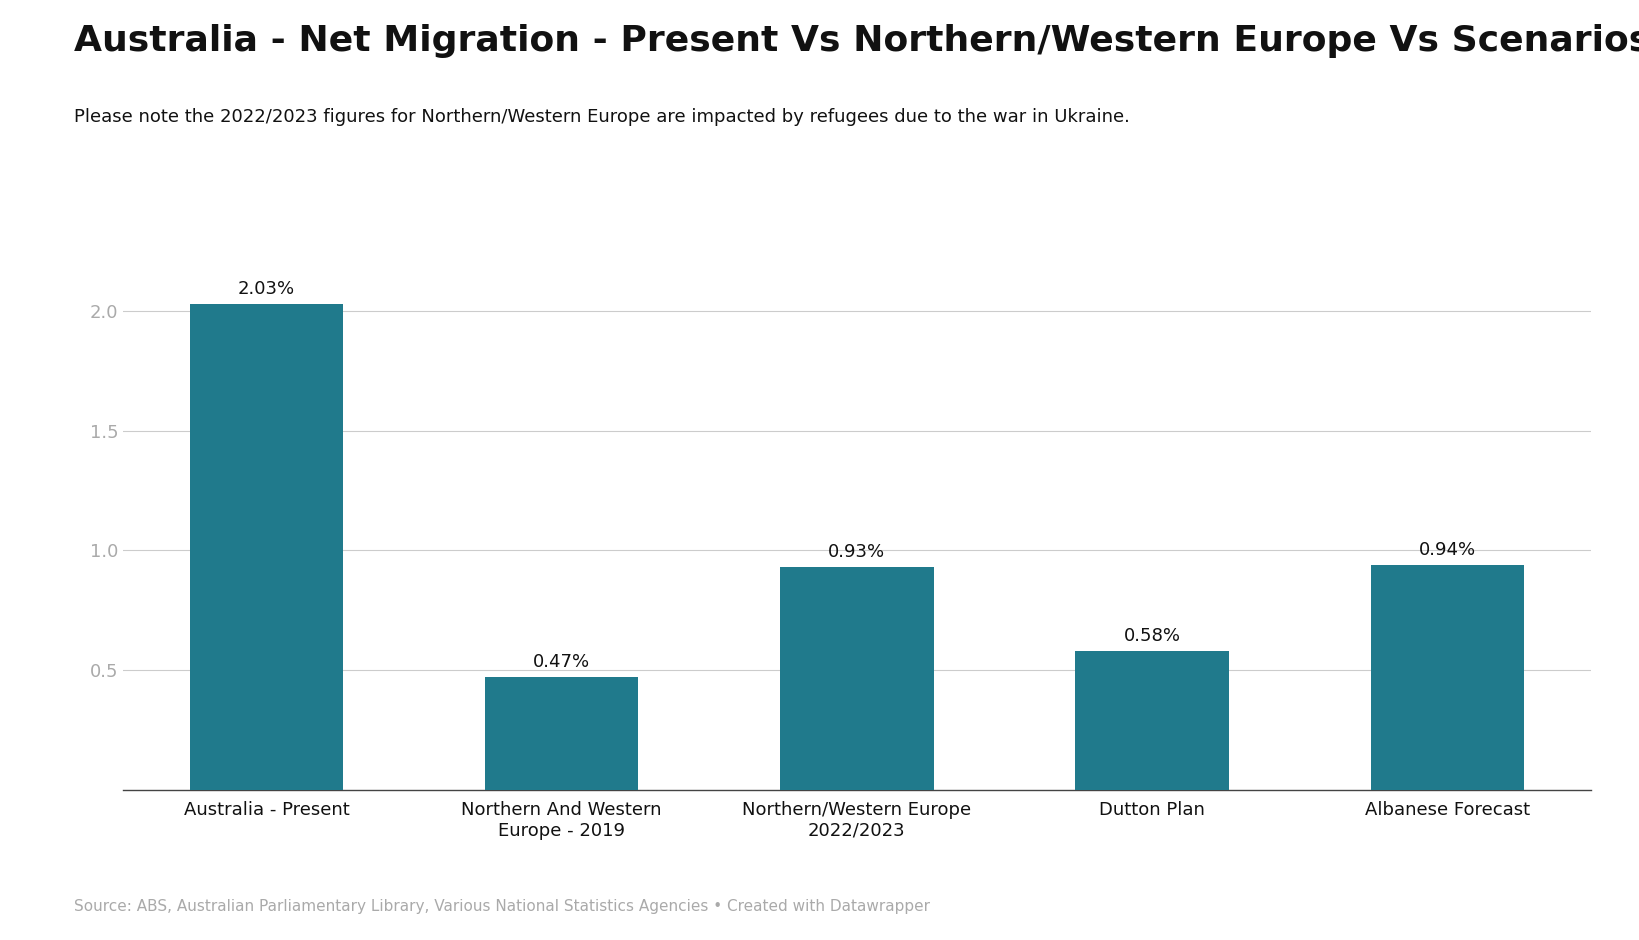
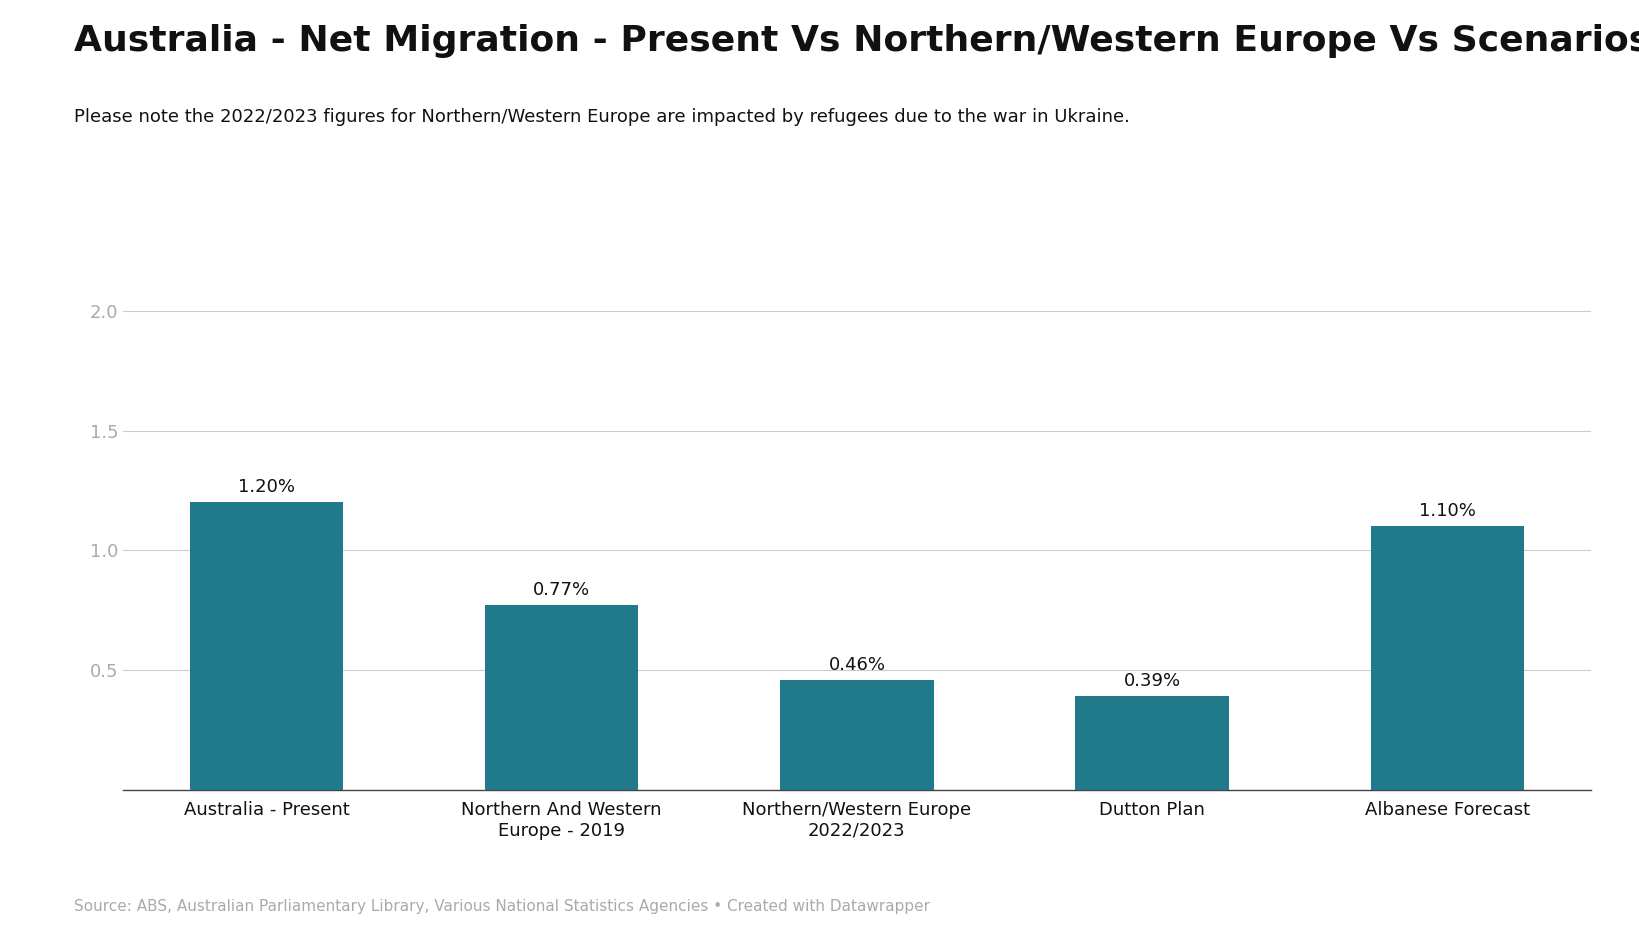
Australia - Present: 2.03% -> 1.20%
Northern And Western Europe - 2019: 0.47% -> 0.77%
Northern/Western Europe 2022/2023: 0.93% -> 0.46%
Dutton Plan: 0.58% -> 0.39%
Albanese Forecast: 0.94% -> 1.10%
